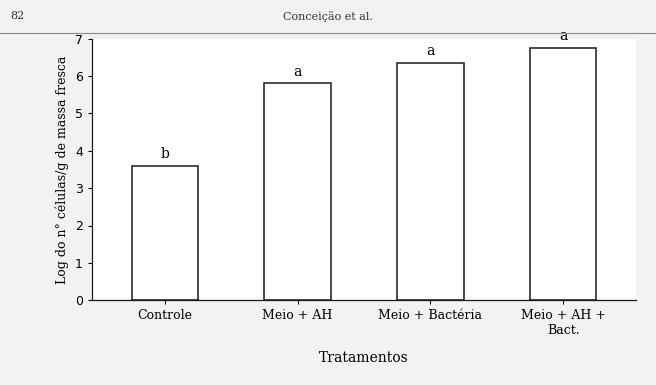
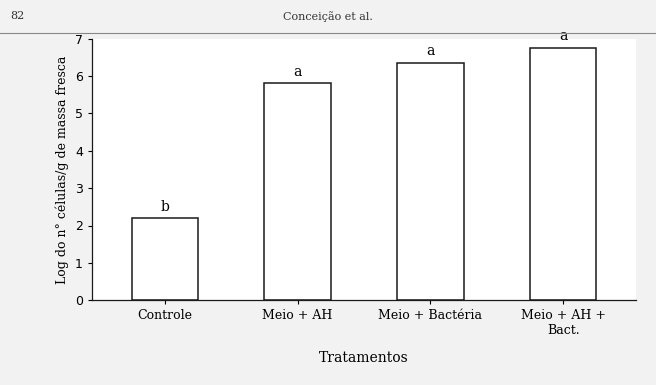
Controle: 3.60 -> 2.20
